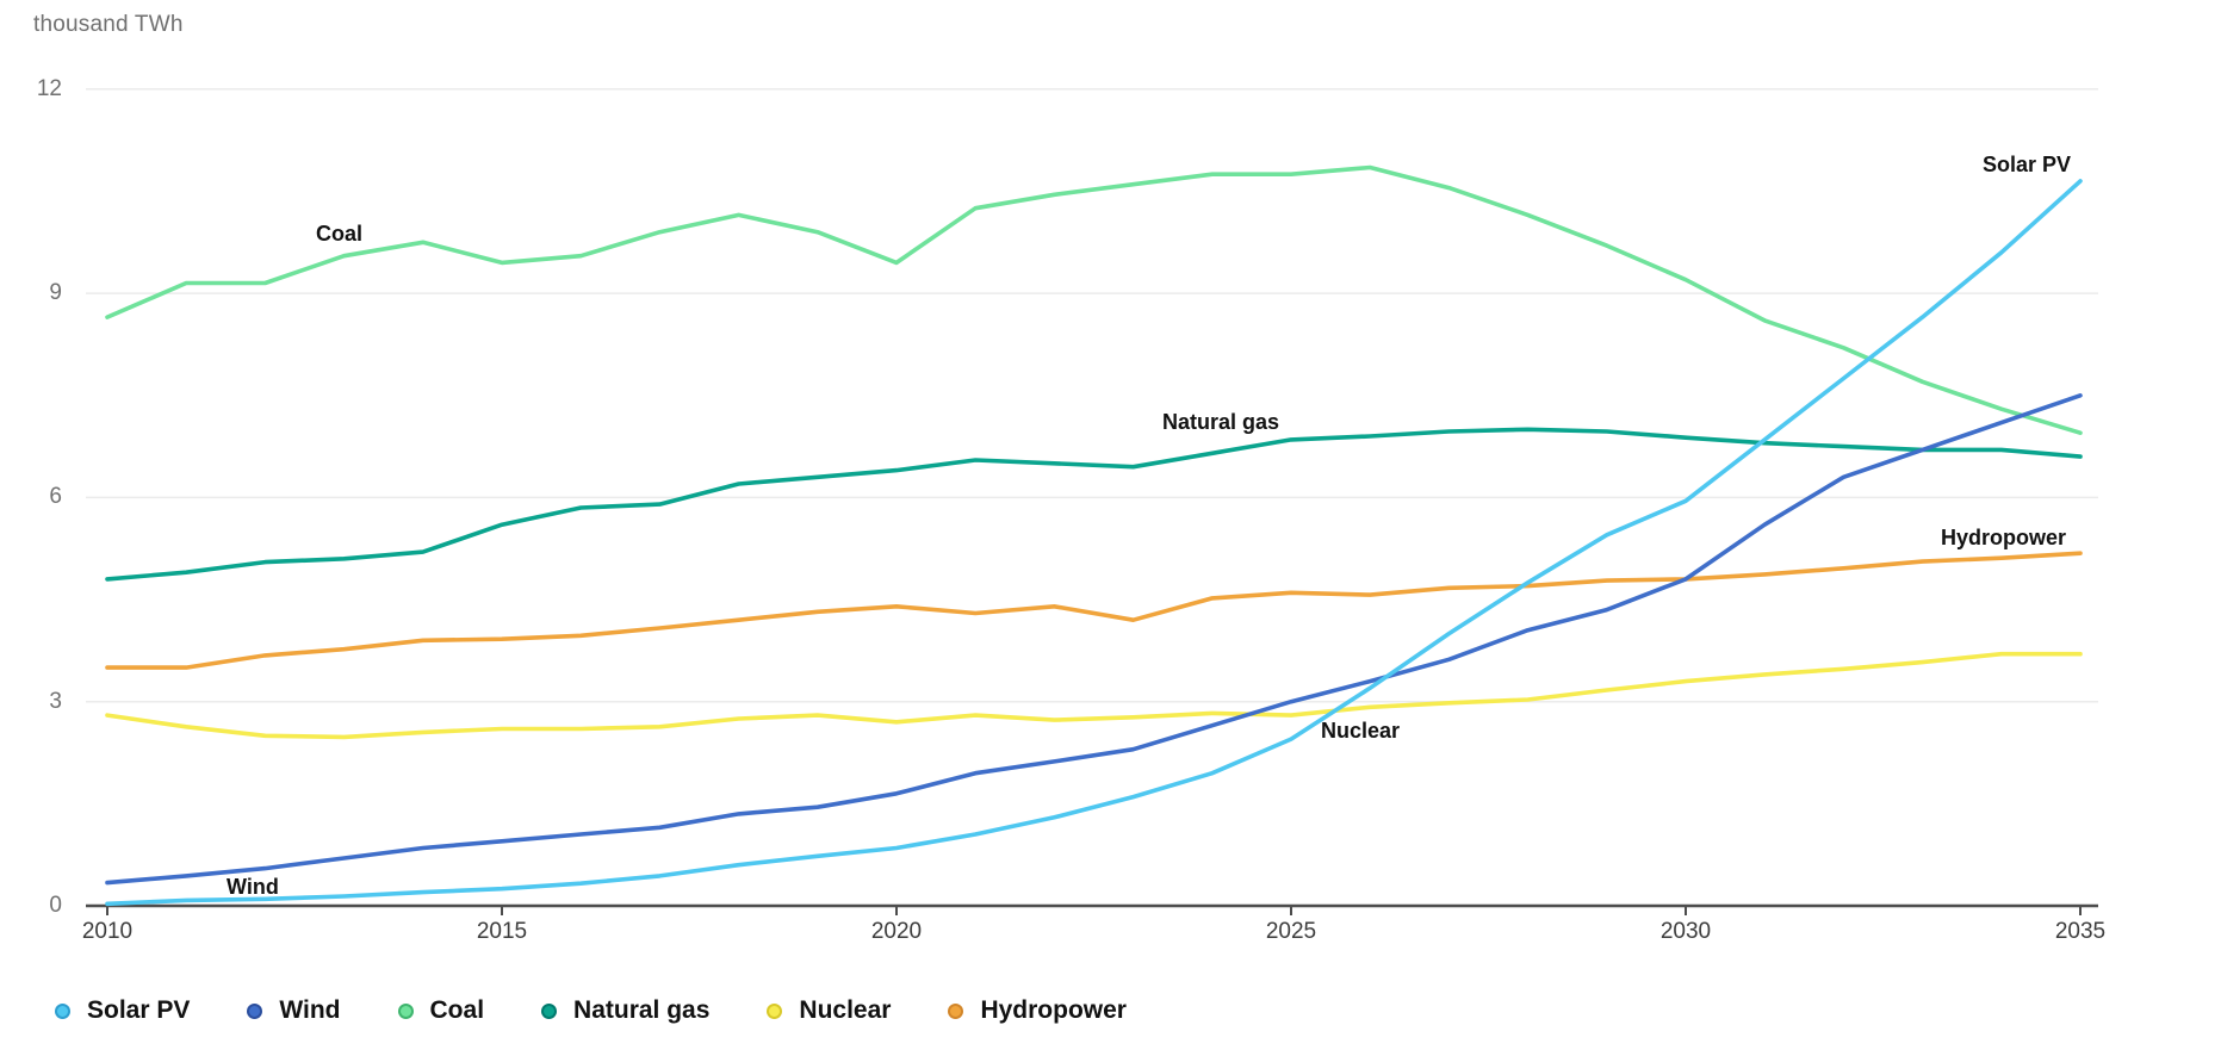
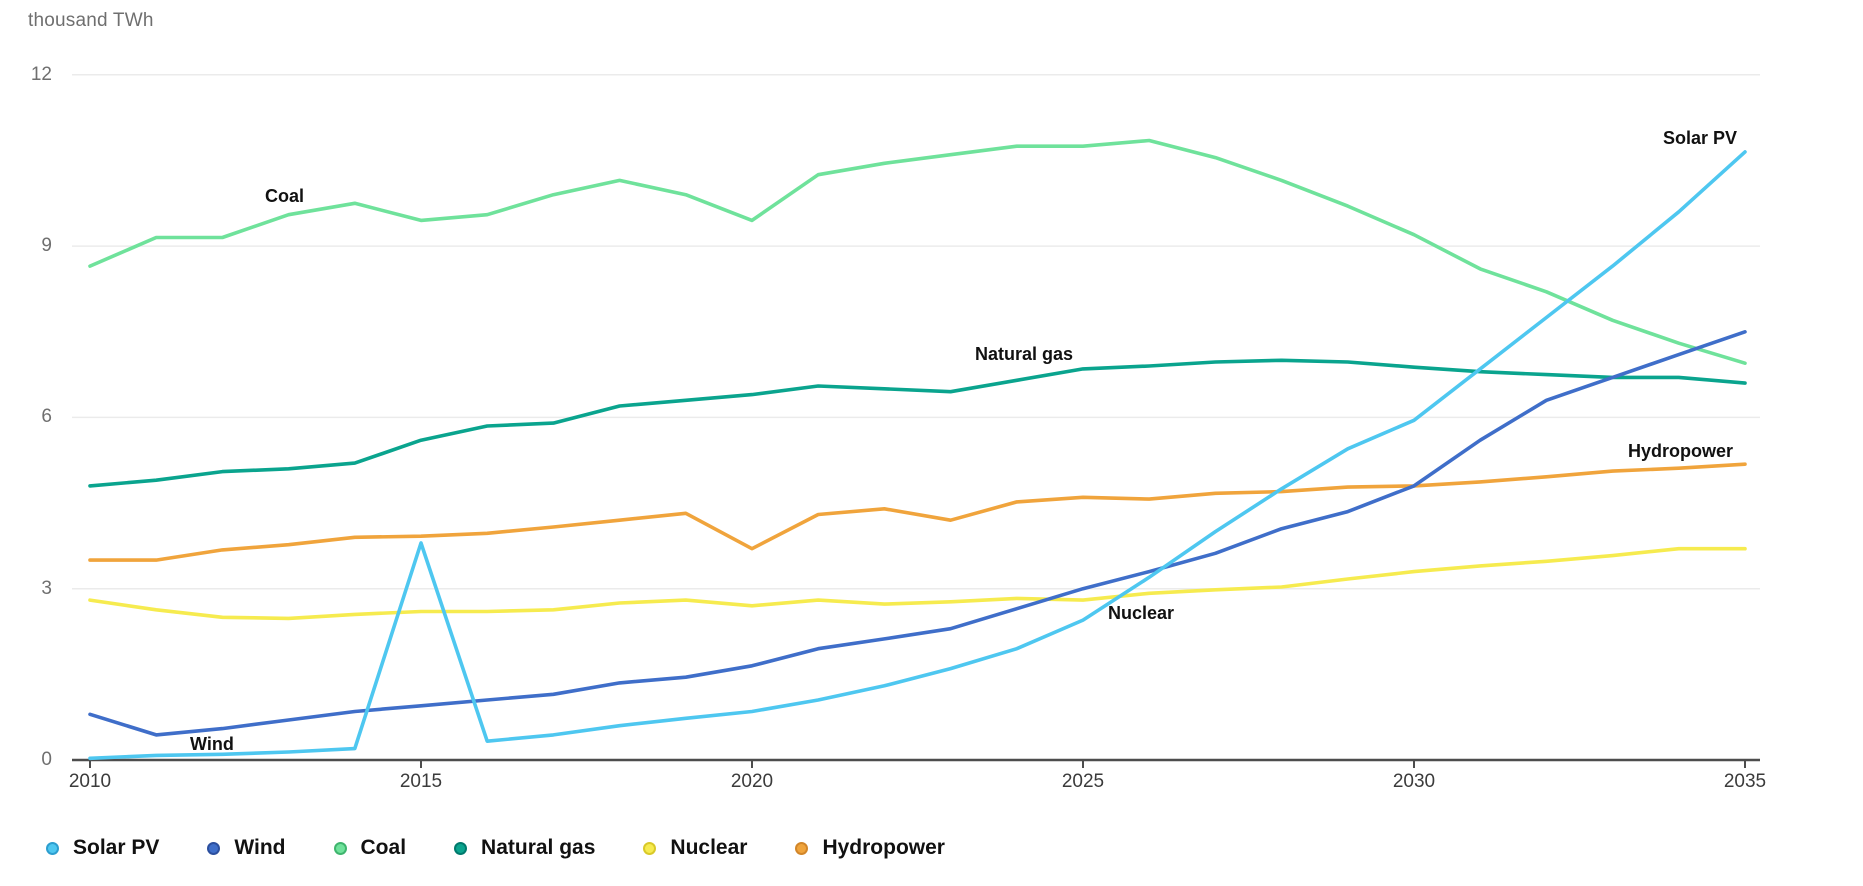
Wind/2010: 0.3 -> 0.8
Solar PV/2015: 0.2 -> 3.8
Hydropower/2020: 4.4 -> 3.7
